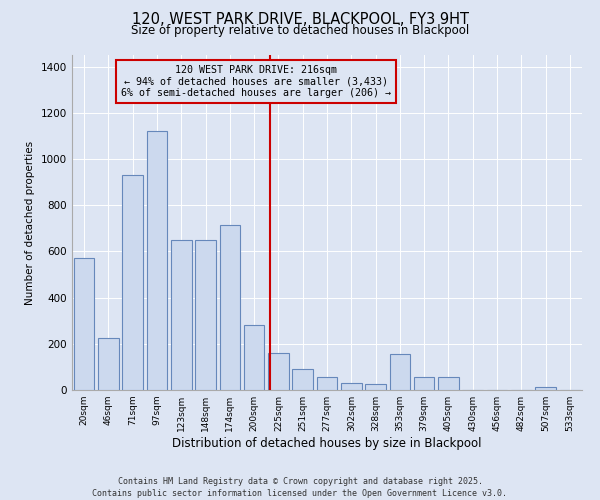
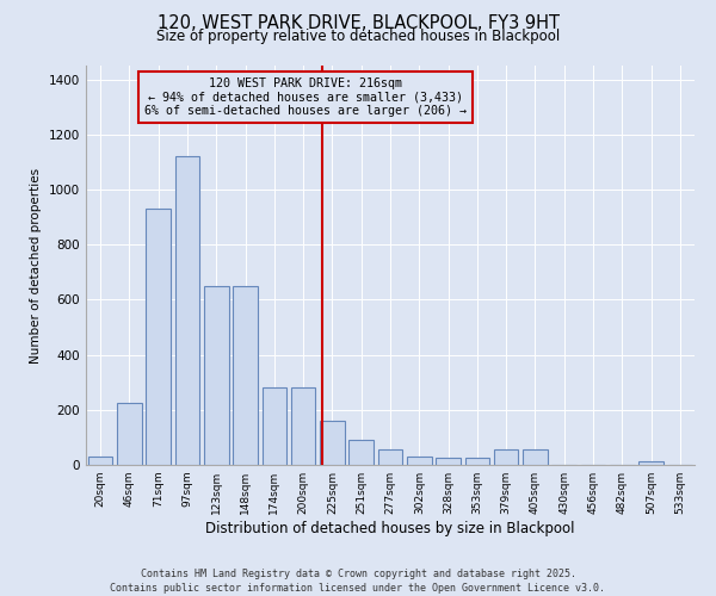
20sqm: 570 -> 30
174sqm: 715 -> 280
353sqm: 155 -> 25
